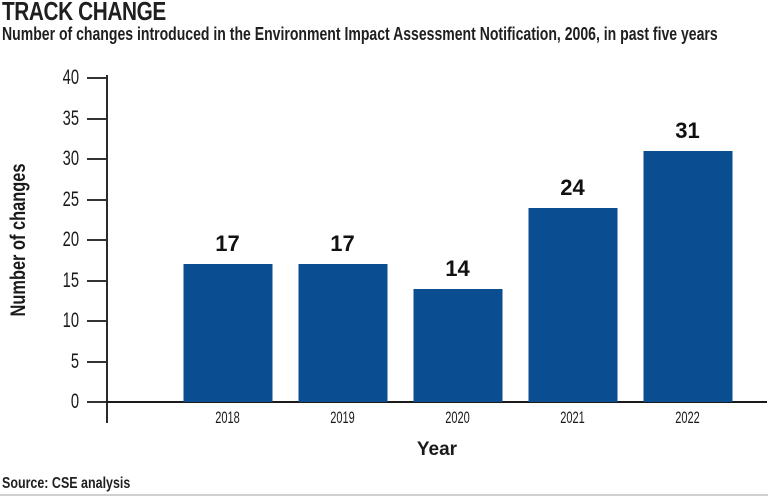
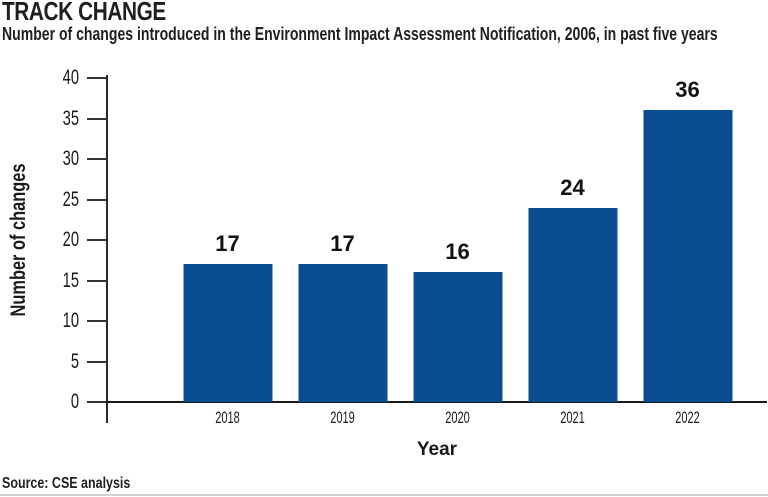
2020: 14 -> 16
2022: 31 -> 36
